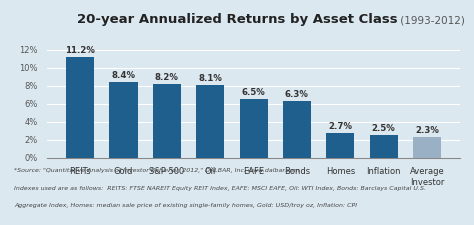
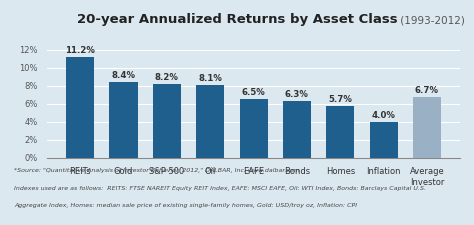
Homes: 2.7% -> 5.7%
Inflation: 2.5% -> 4.0%
Average Investor: 2.3% -> 6.7%
